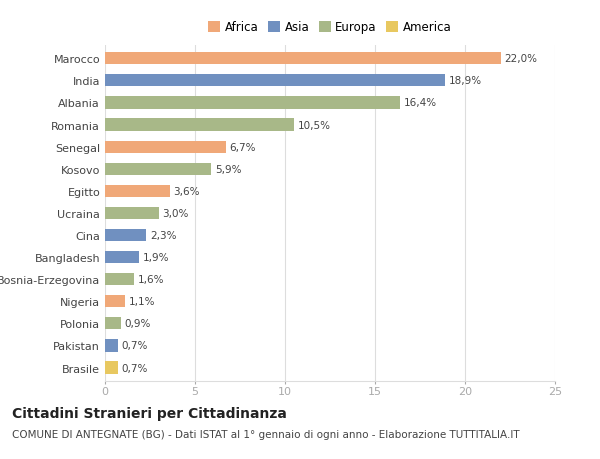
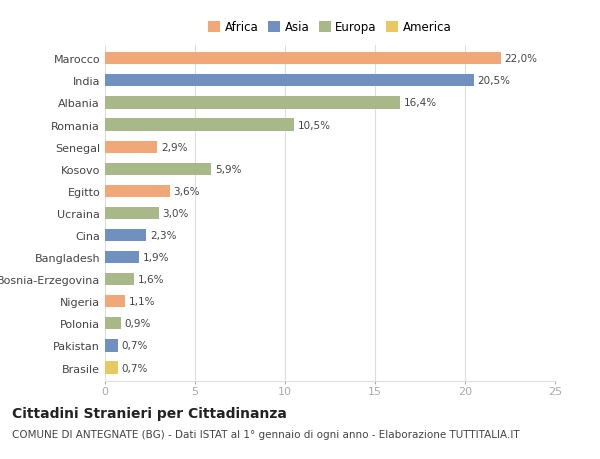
India: 18,9% -> 20,5%
Senegal: 6,7% -> 2,9%
